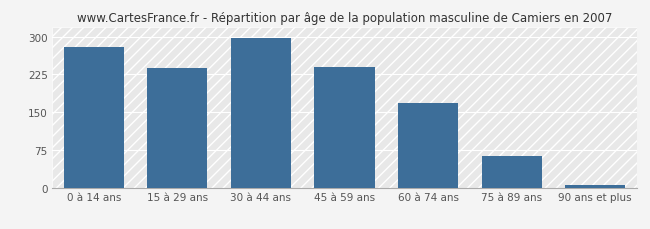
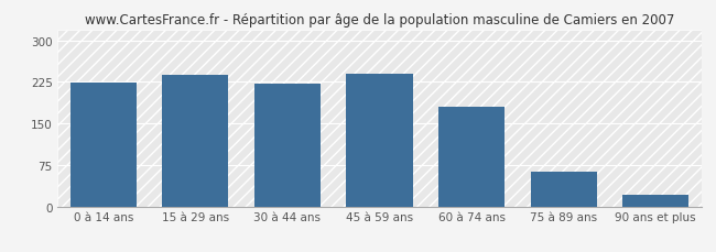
0 à 14 ans: 280 -> 224
30 à 44 ans: 298 -> 222
60 à 74 ans: 168 -> 180
90 ans et plus: 5 -> 22
